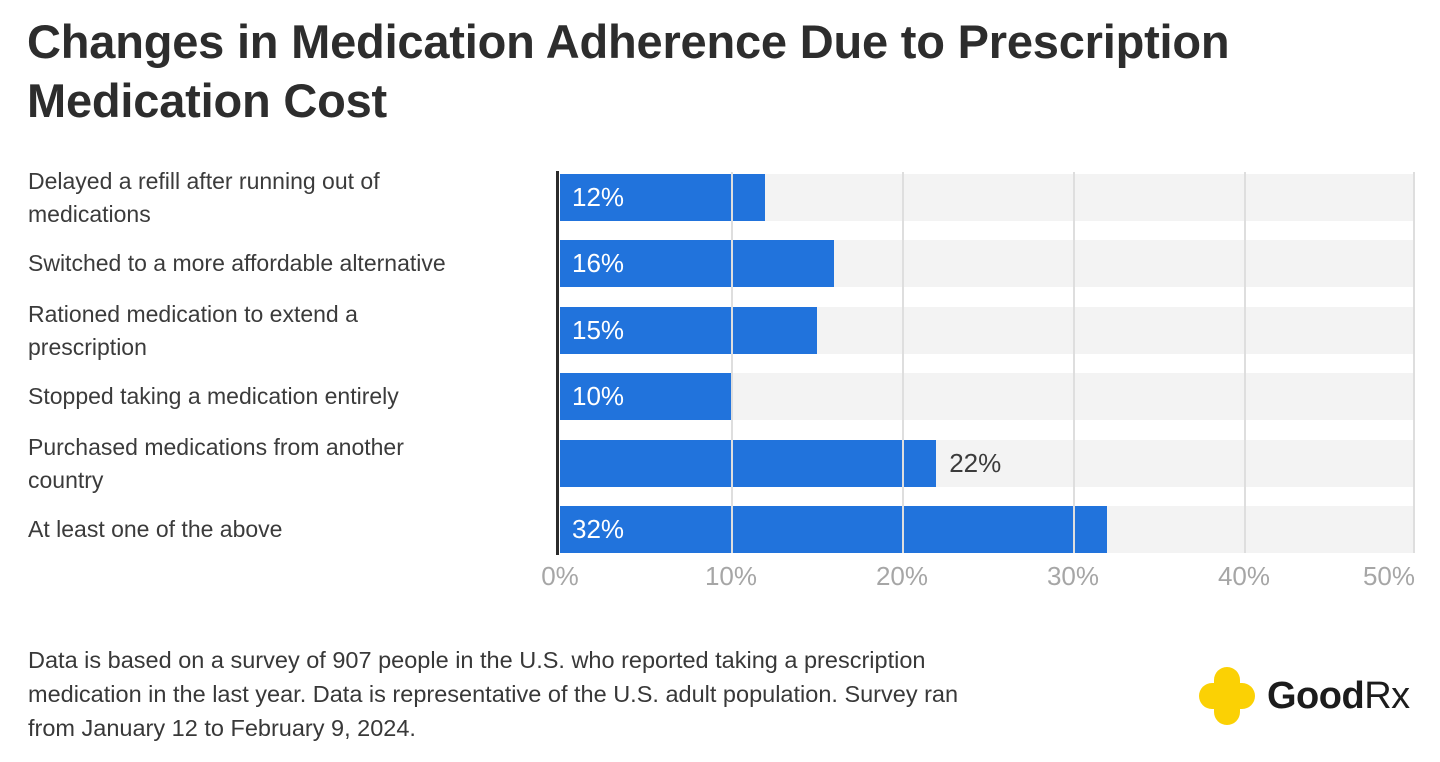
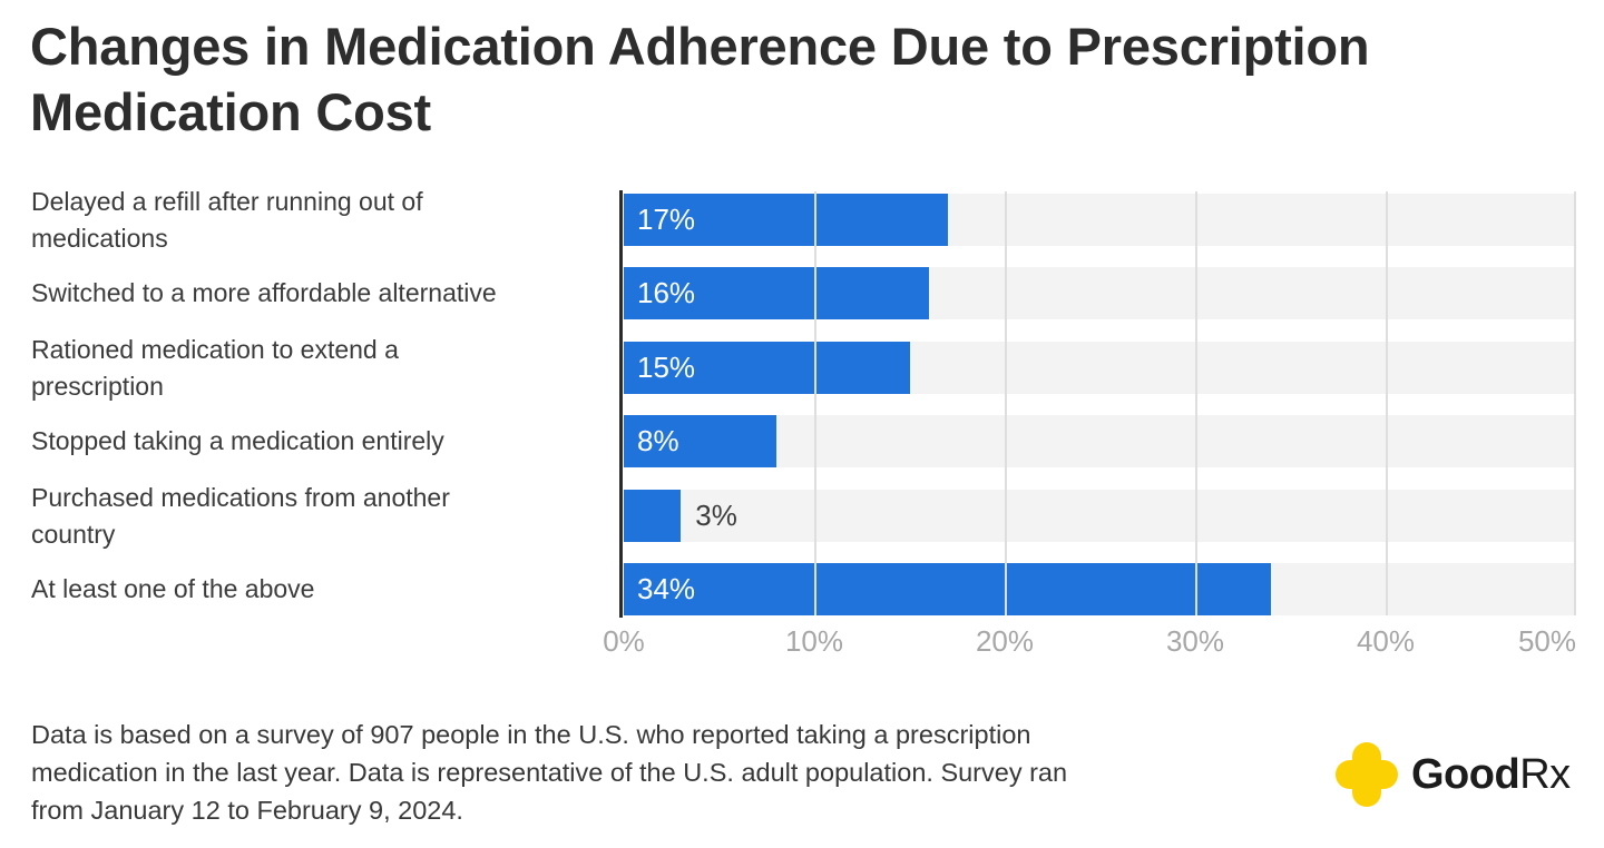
Delayed a refill after running out of medications: 12% -> 17%
Stopped taking a medication entirely: 10% -> 8%
Purchased medications from another country: 22% -> 3%
At least one of the above: 32% -> 34%
